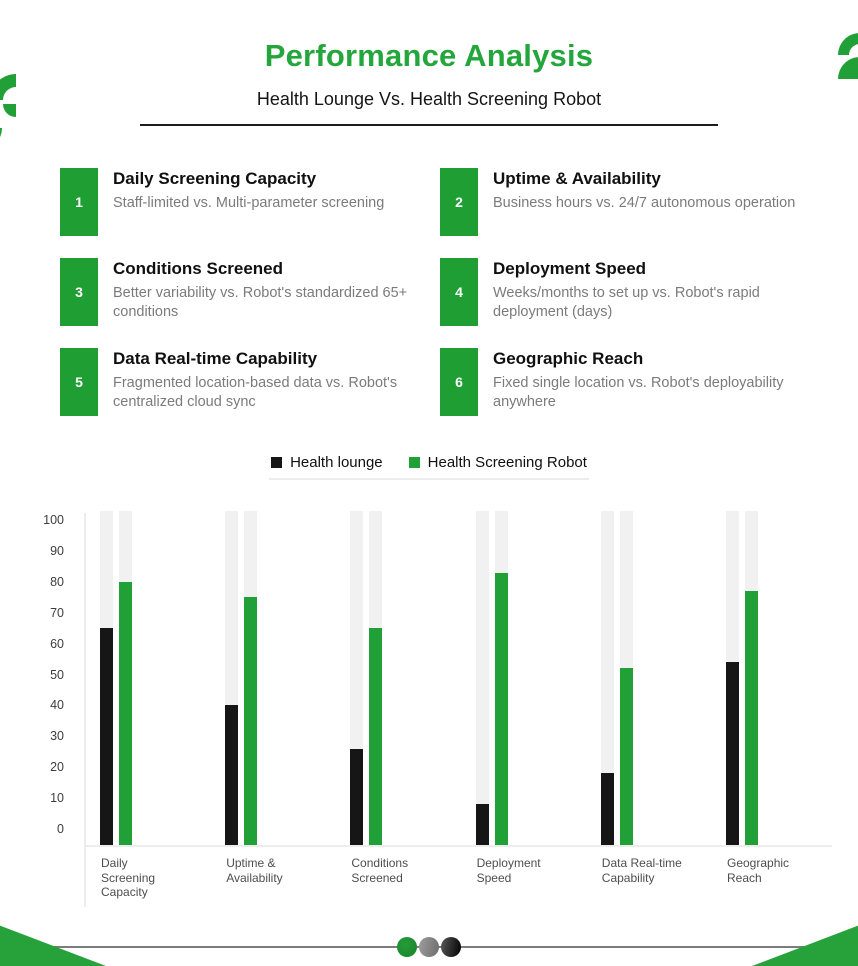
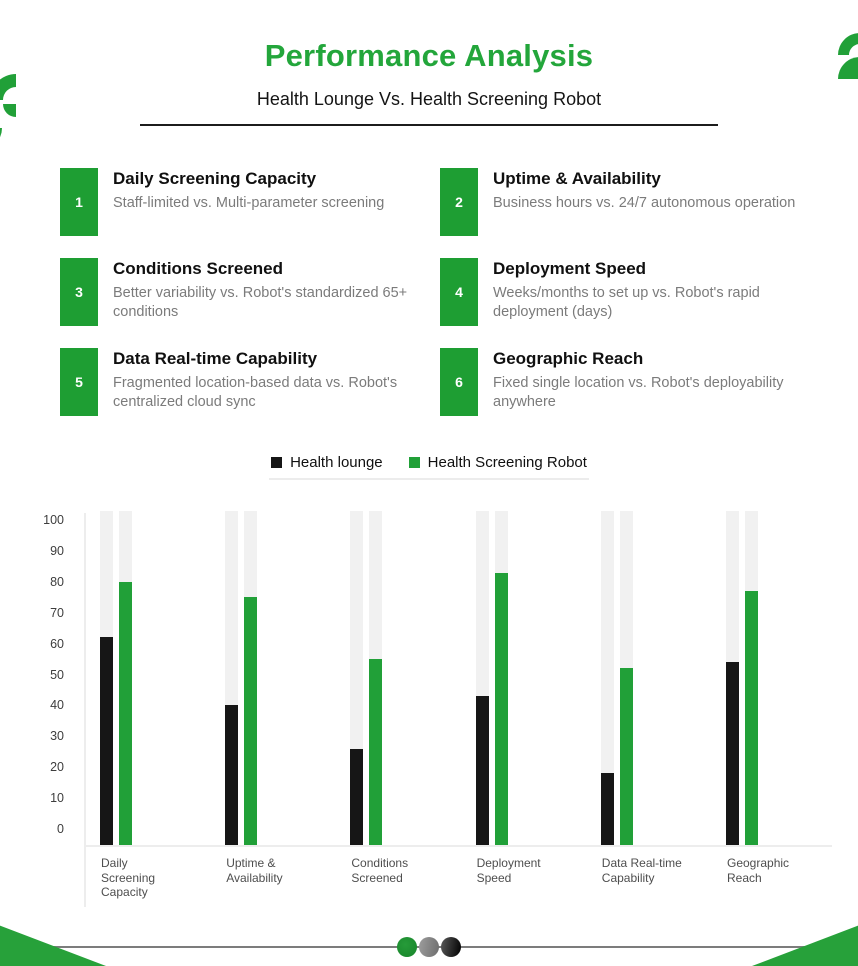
Health lounge/Daily Screening Capacity: 65 -> 62
Health Screening Robot/Conditions Screened: 65 -> 55
Health lounge/Deployment Speed: 8 -> 43
